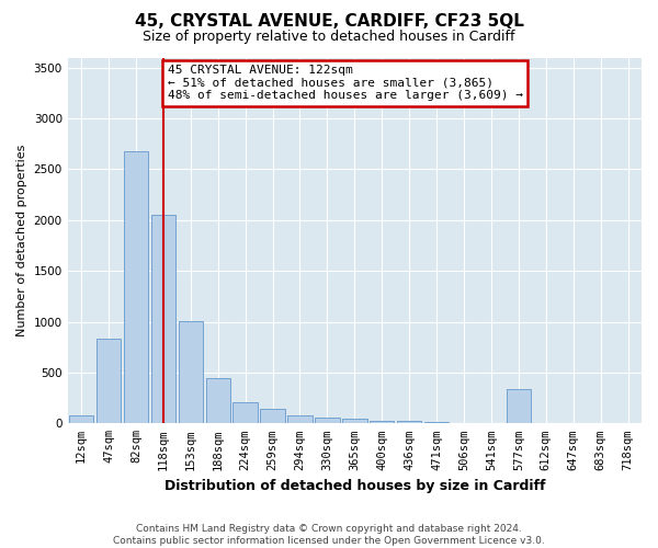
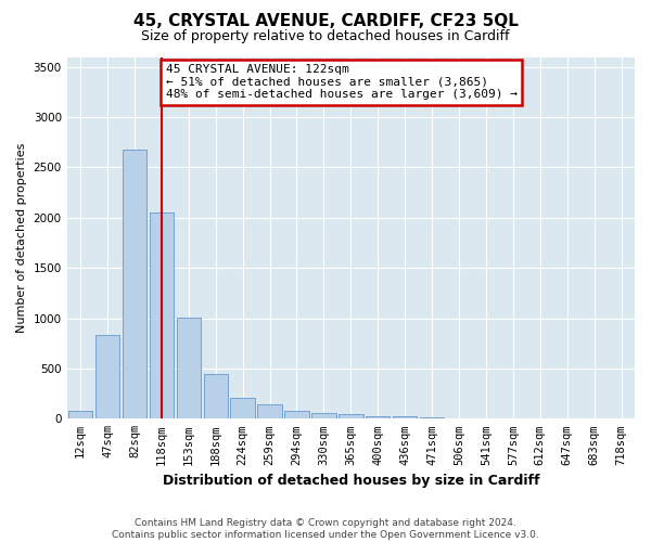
577sqm: 340 -> 0
